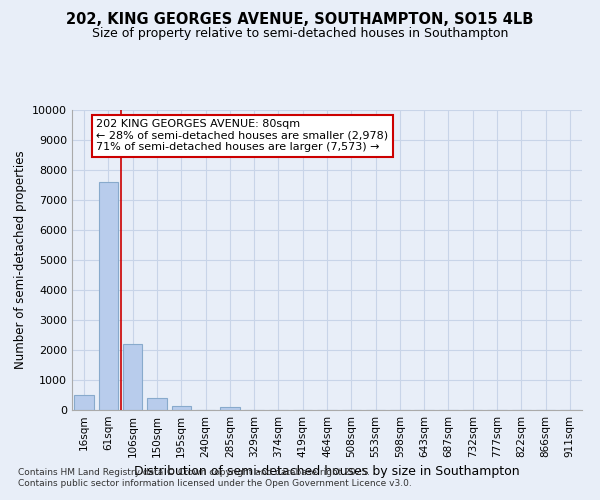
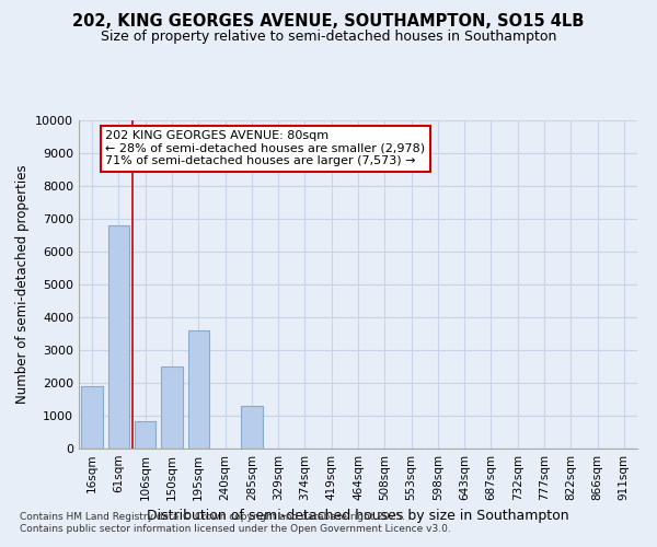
16sqm: 500 -> 1900
61sqm: 7600 -> 6800
106sqm: 2200 -> 850
150sqm: 400 -> 2500
195sqm: 120 -> 3600
285sqm: 100 -> 1300
